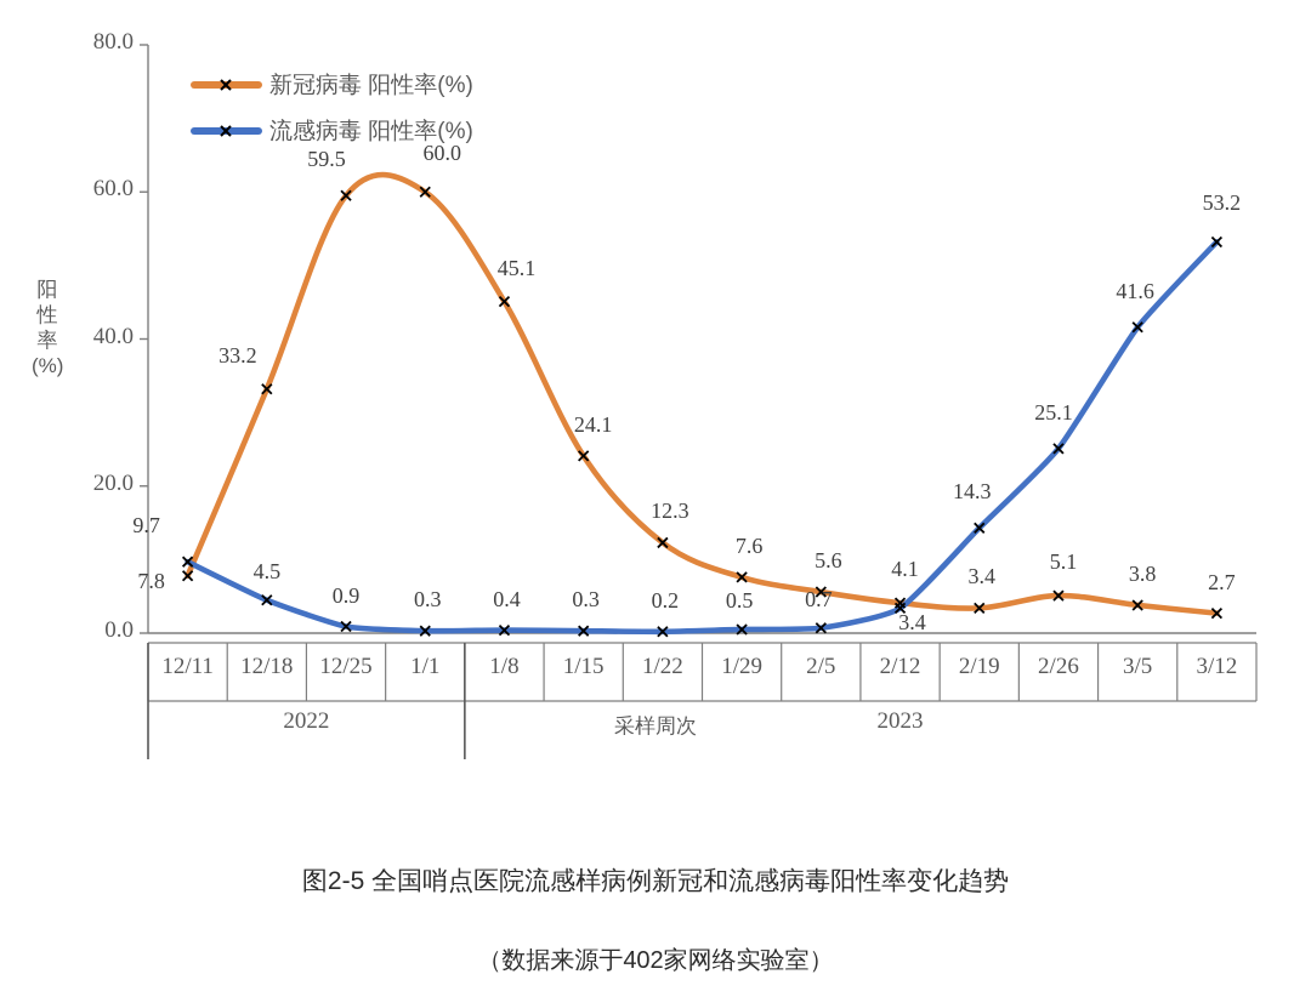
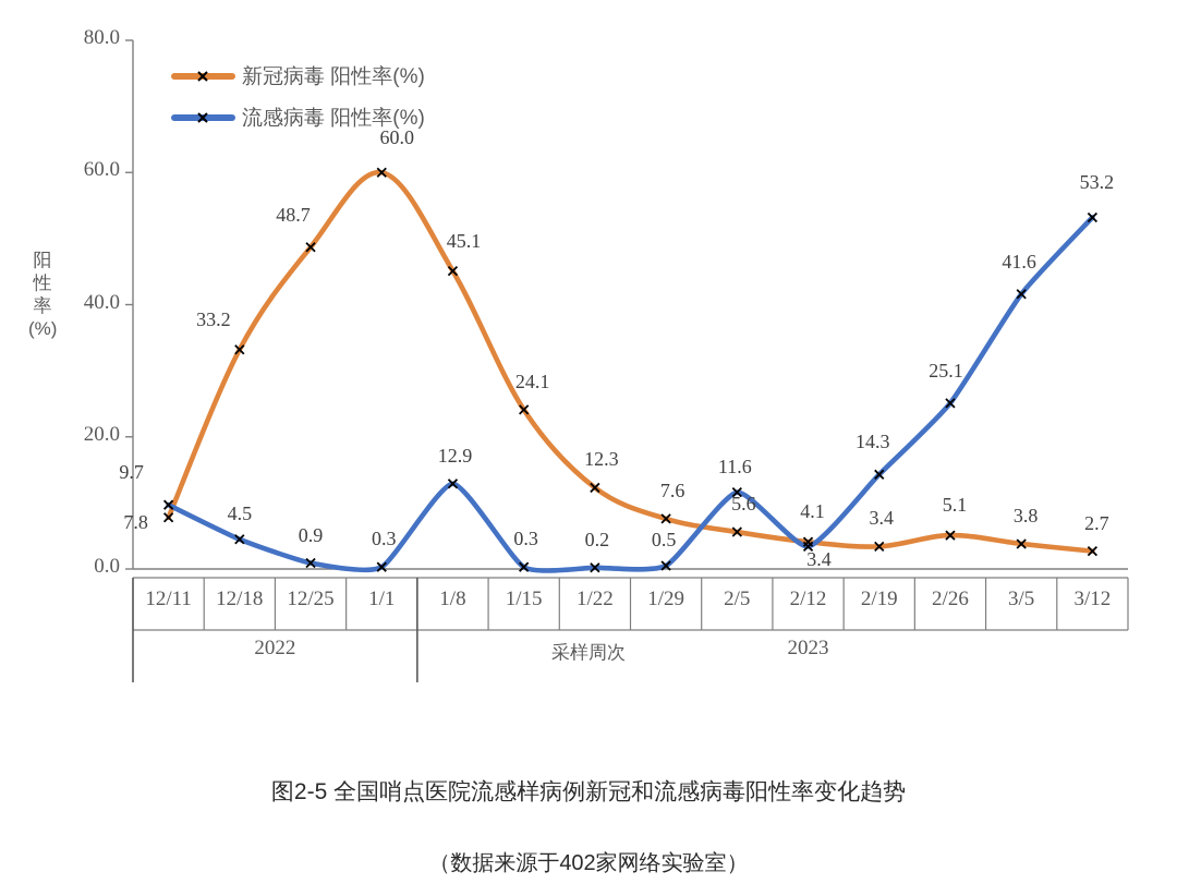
新冠病毒 阳性率(%)/12/25: 59.5 -> 48.7
流感病毒 阳性率(%)/1/8: 0.4 -> 12.9
流感病毒 阳性率(%)/2/5: 0.7 -> 11.6
